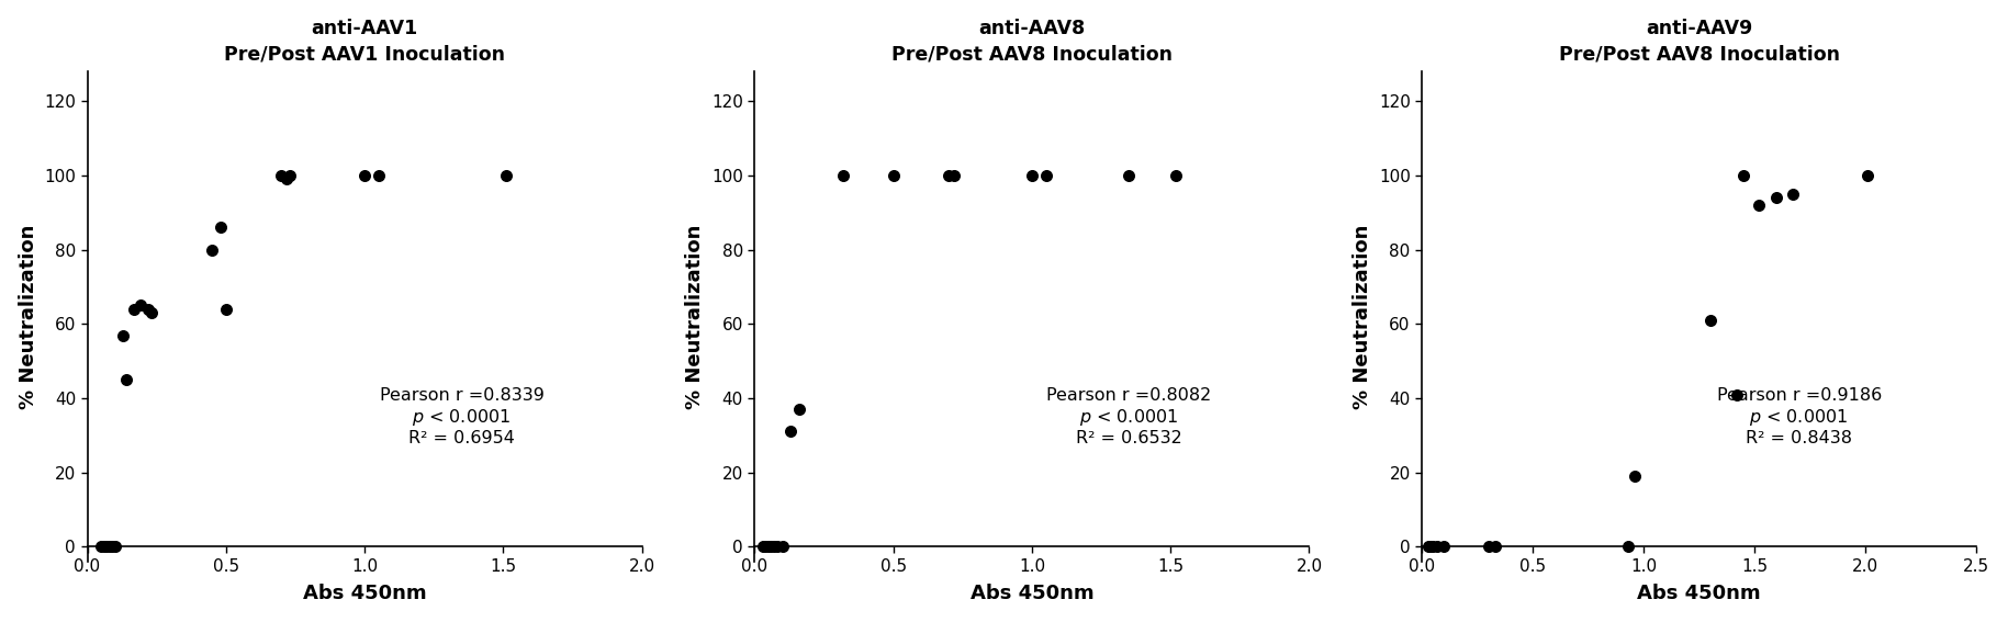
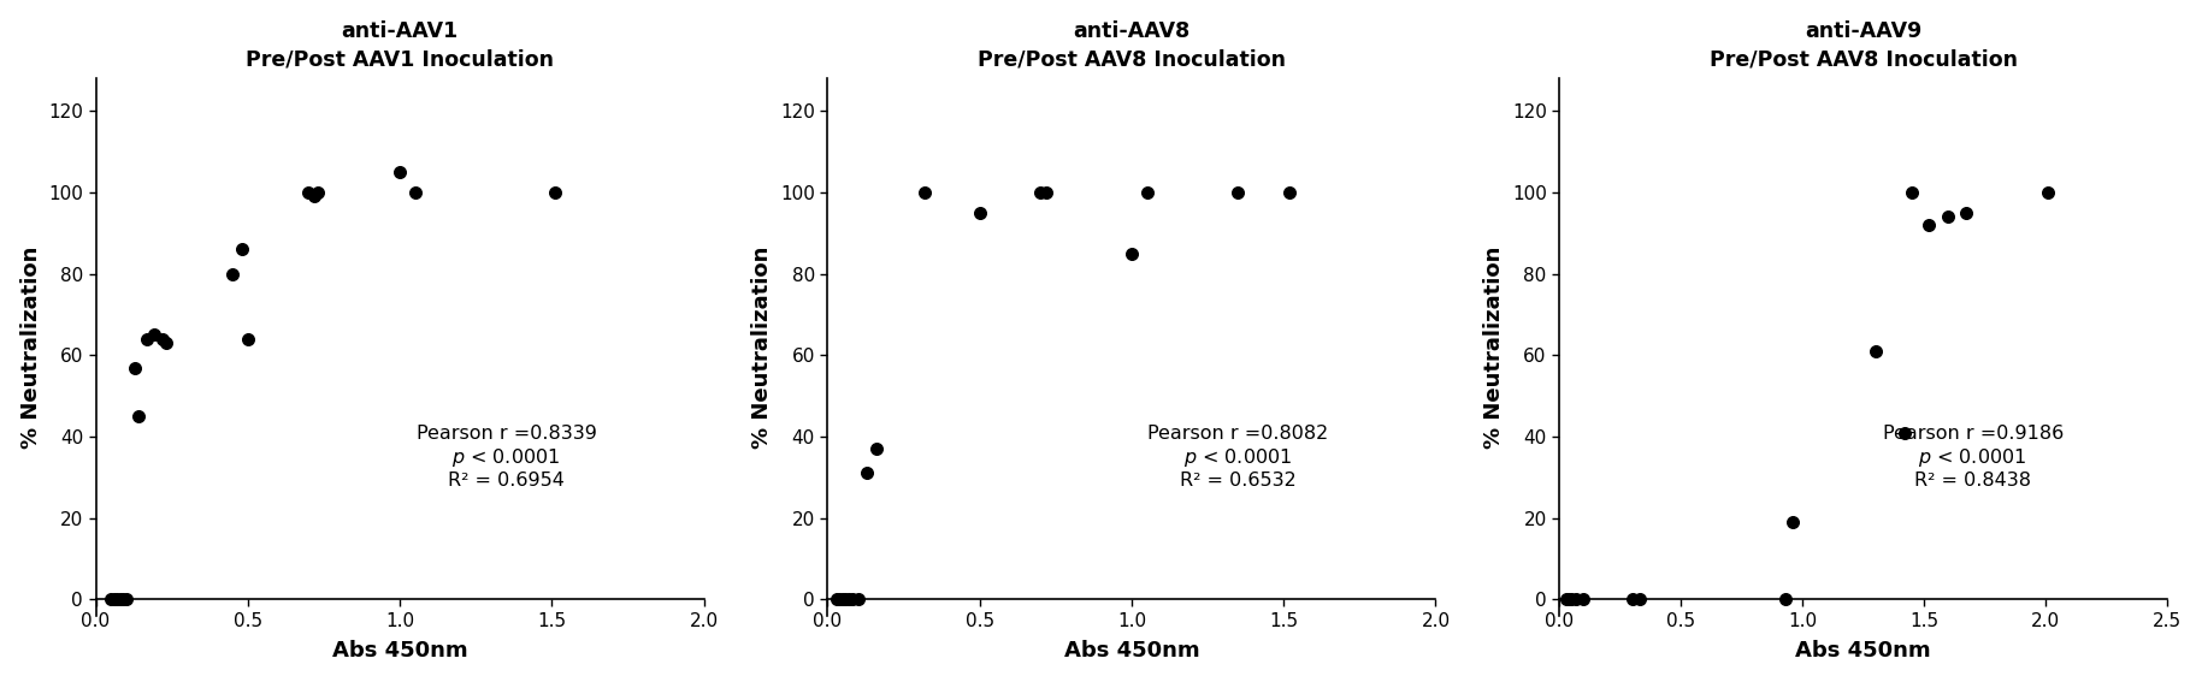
anti-AAV1 Pre/Post AAV1 Inoculation/1.0: 100 -> 105
anti-AAV8 Pre/Post AAV8 Inoculation/0.5: 100 -> 95
anti-AAV8 Pre/Post AAV8 Inoculation/1.0: 100 -> 85
